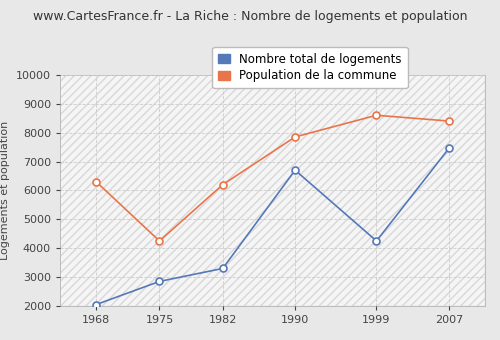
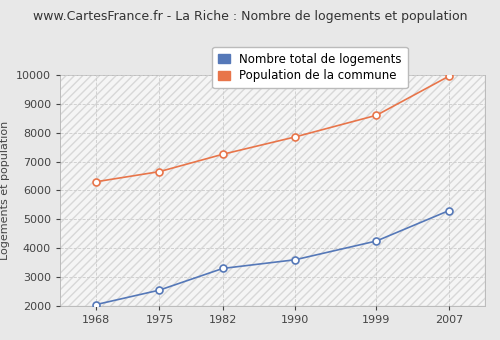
Nombre total de logements/1975: 2850 -> 2550
Population de la commune/1975: 4250 -> 6650
Population de la commune/1982: 6200 -> 7250
Nombre total de logements/1990: 6700 -> 3600
Nombre total de logements/2007: 7450 -> 5300
Population de la commune/2007: 8400 -> 9950
